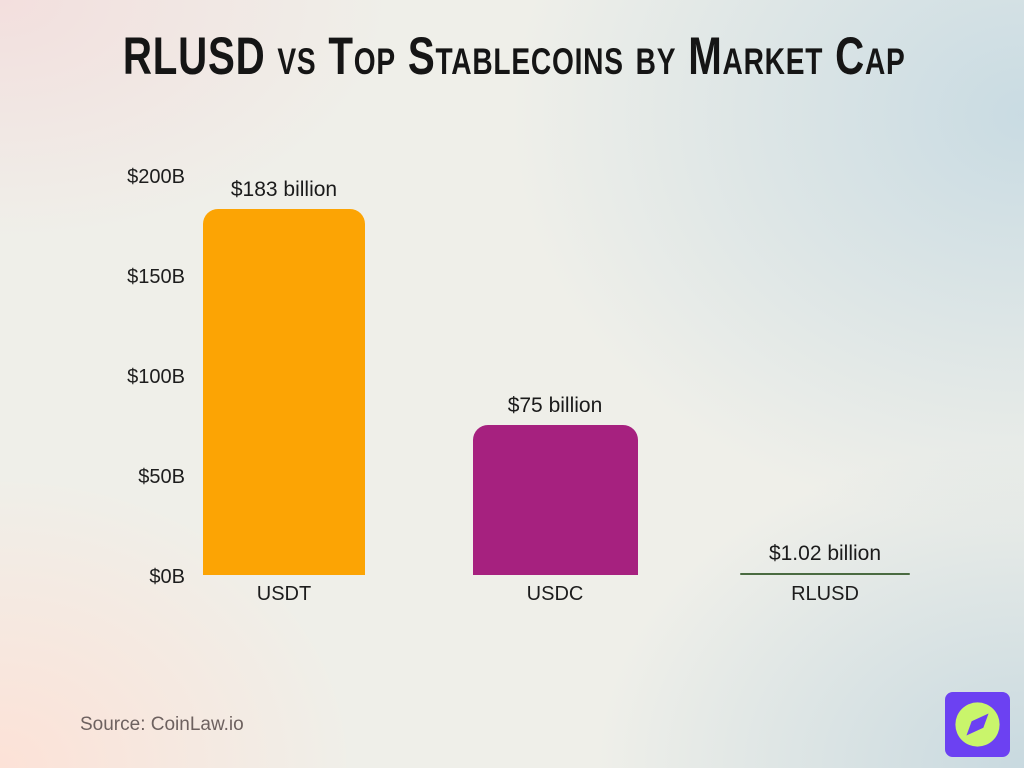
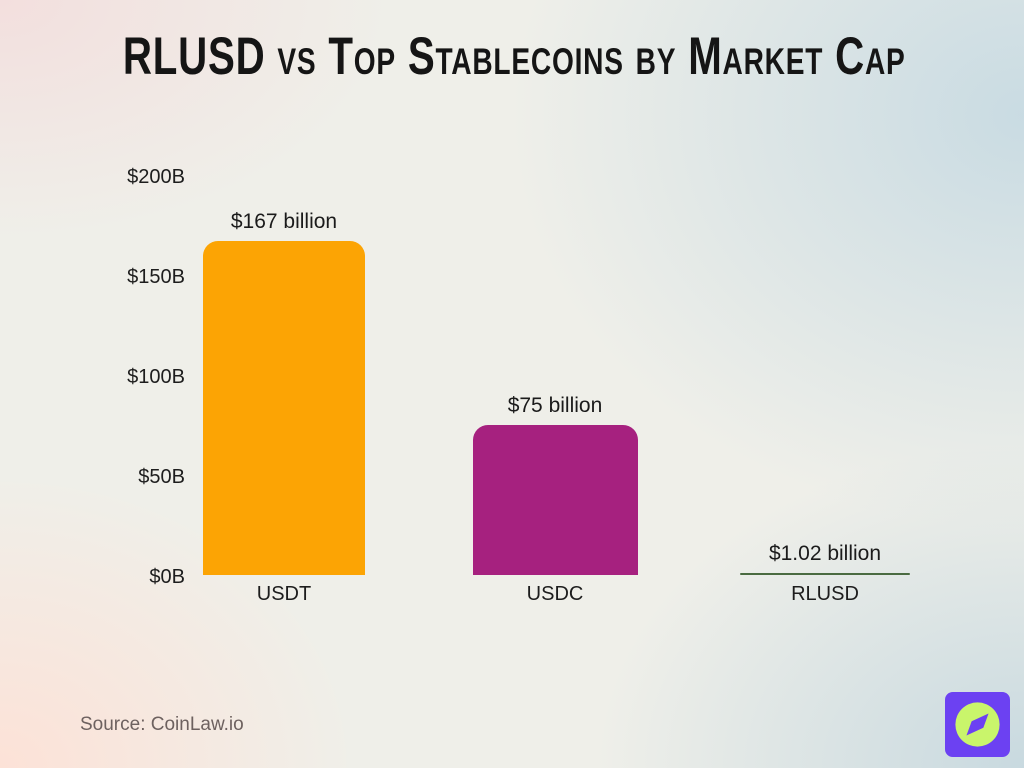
USDT: $183 -> $167
